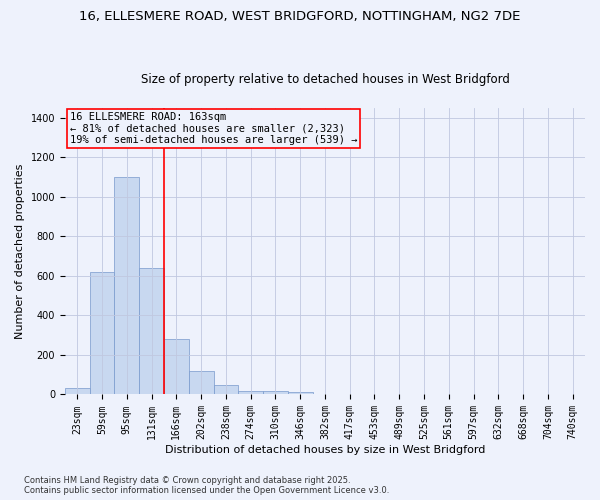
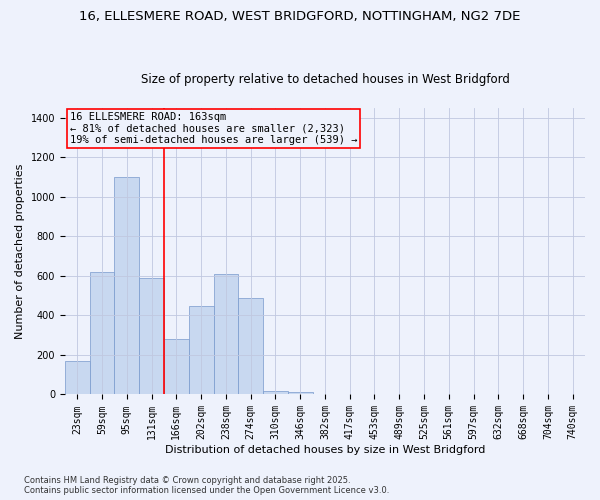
23sqm: 40 -> 170
131sqm: 640 -> 590
202sqm: 120 -> 450
238sqm: 50 -> 610
274sqm: 20 -> 490
